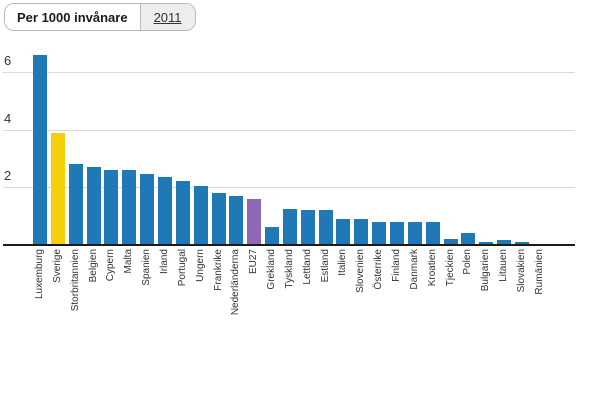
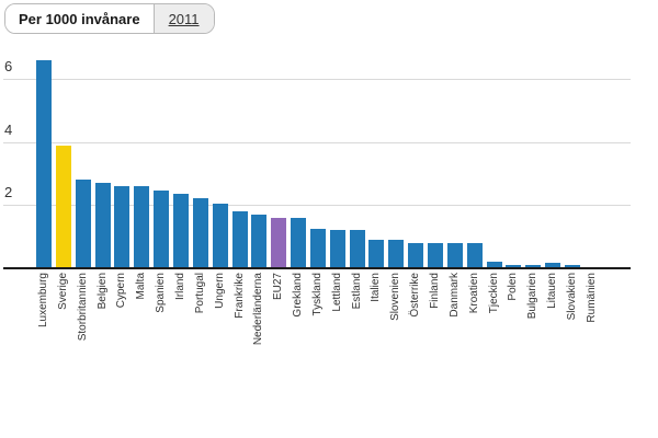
Grekland: 0.6 -> 1.6
Polen: 0.4 -> 0.1
